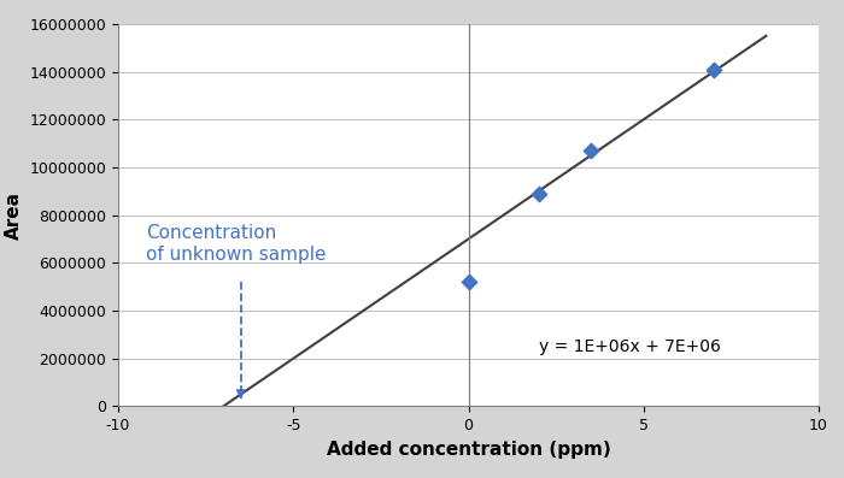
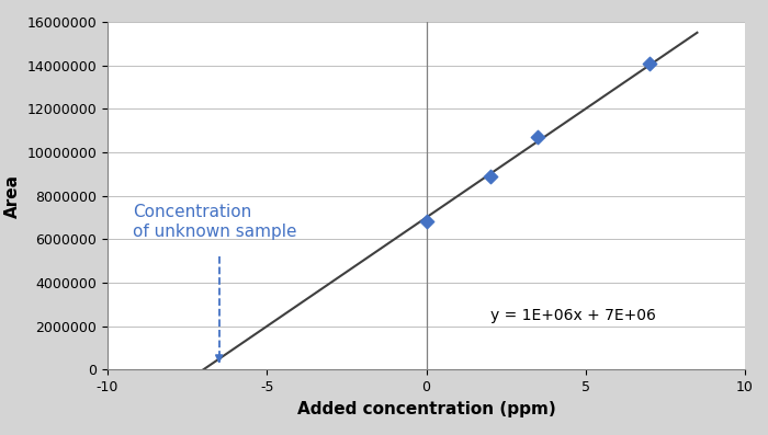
0: 5200000 -> 6800000
